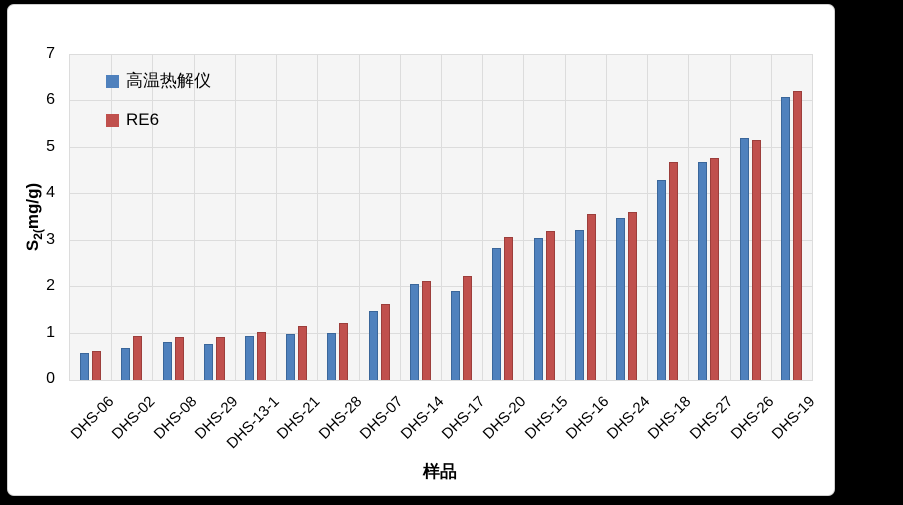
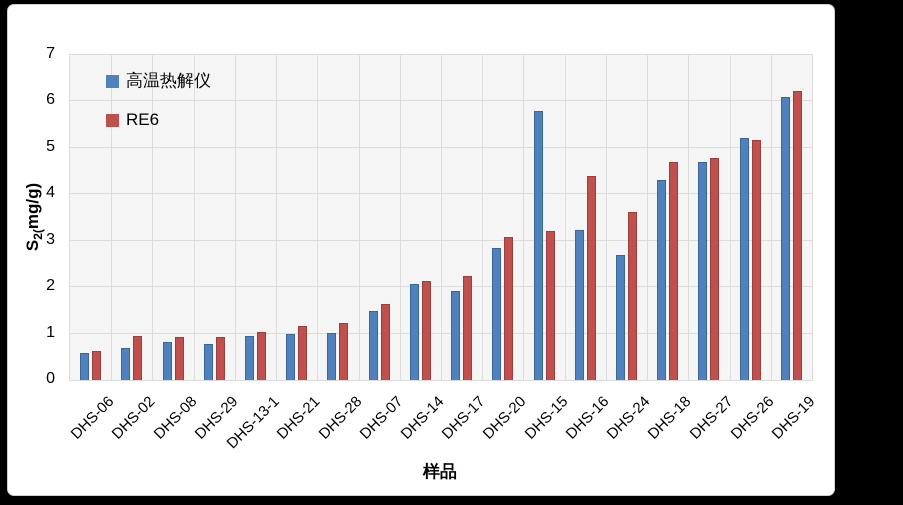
高温热解仪/DHS-15: 3.0 -> 5.8
RE6/DHS-16: 3.6 -> 4.4
高温热解仪/DHS-24: 3.5 -> 2.7
